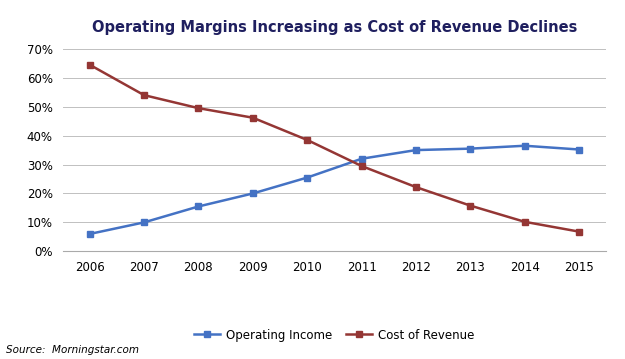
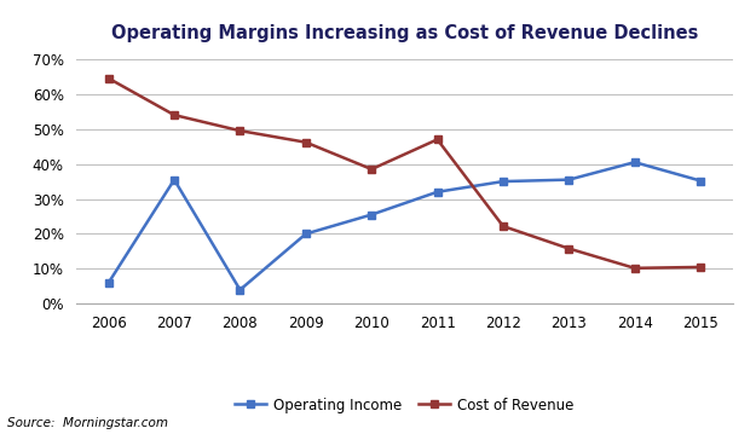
Operating Income/2007: 10.0% -> 35.5%
Operating Income/2008: 15.5% -> 4.0%
Cost of Revenue/2011: 29.5% -> 47.0%
Operating Income/2014: 36.5% -> 40.5%
Cost of Revenue/2015: 6.8% -> 10.5%
